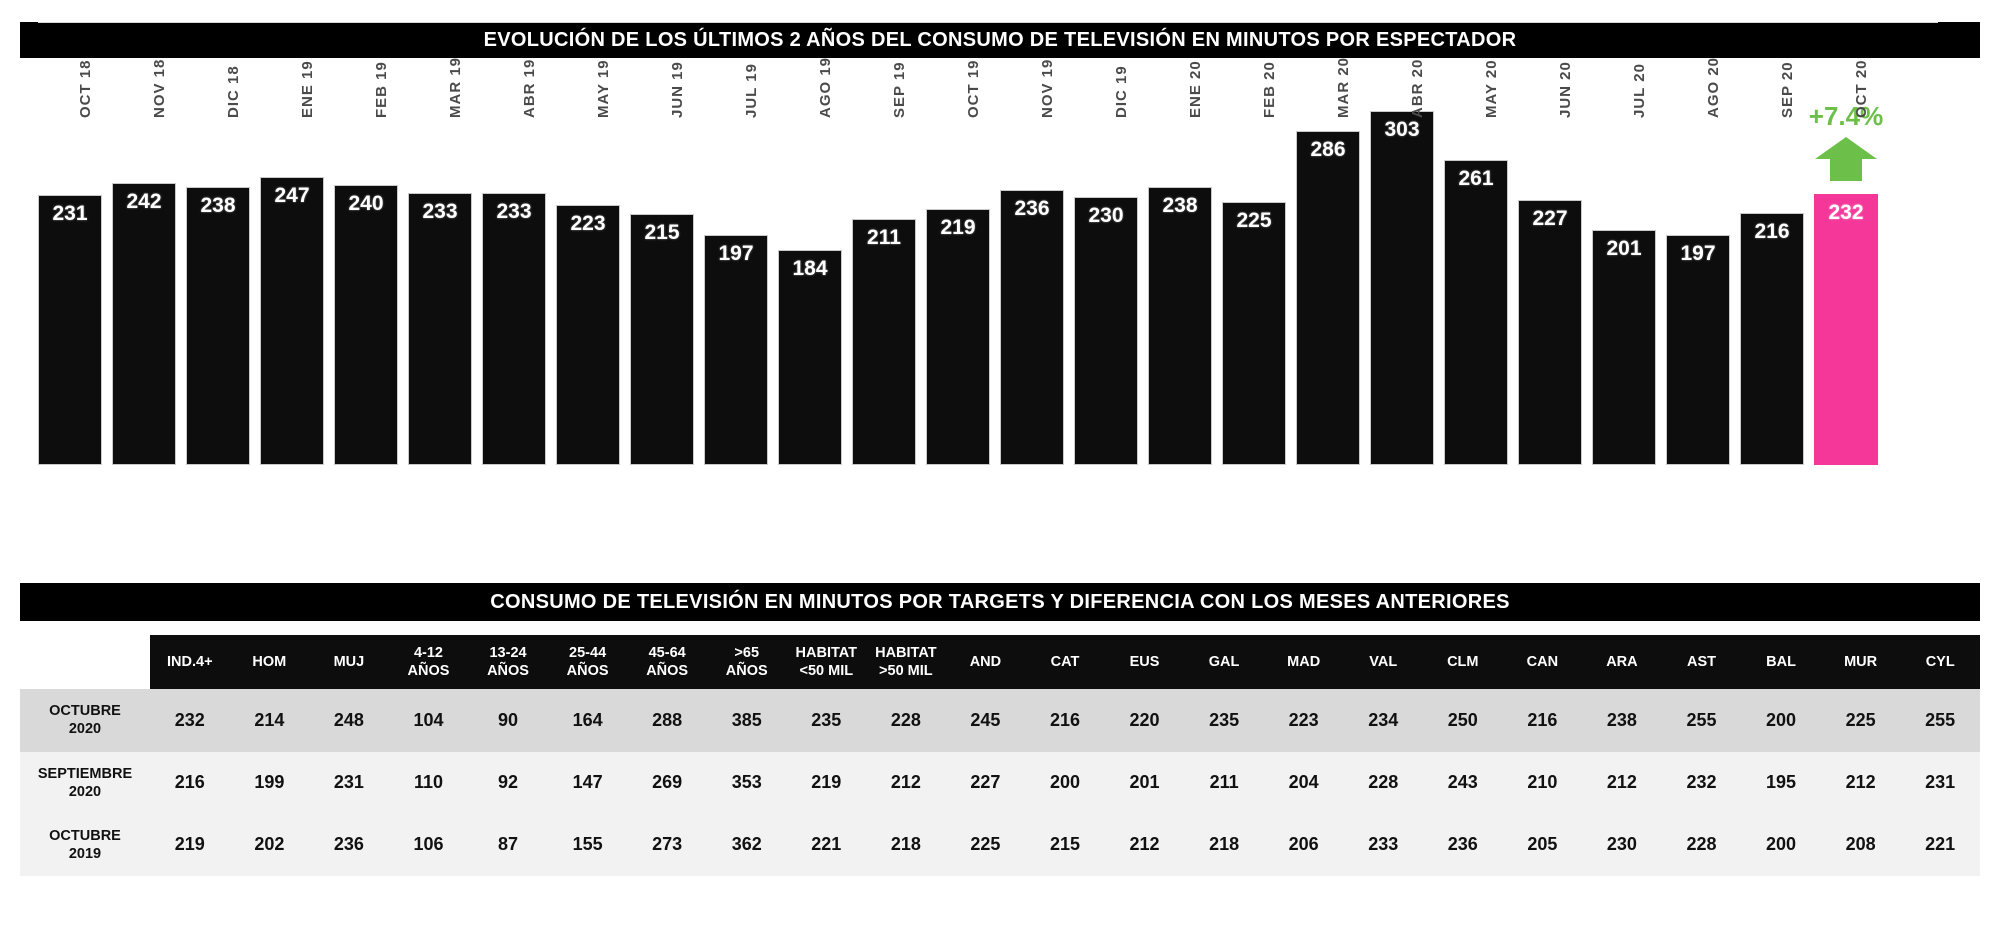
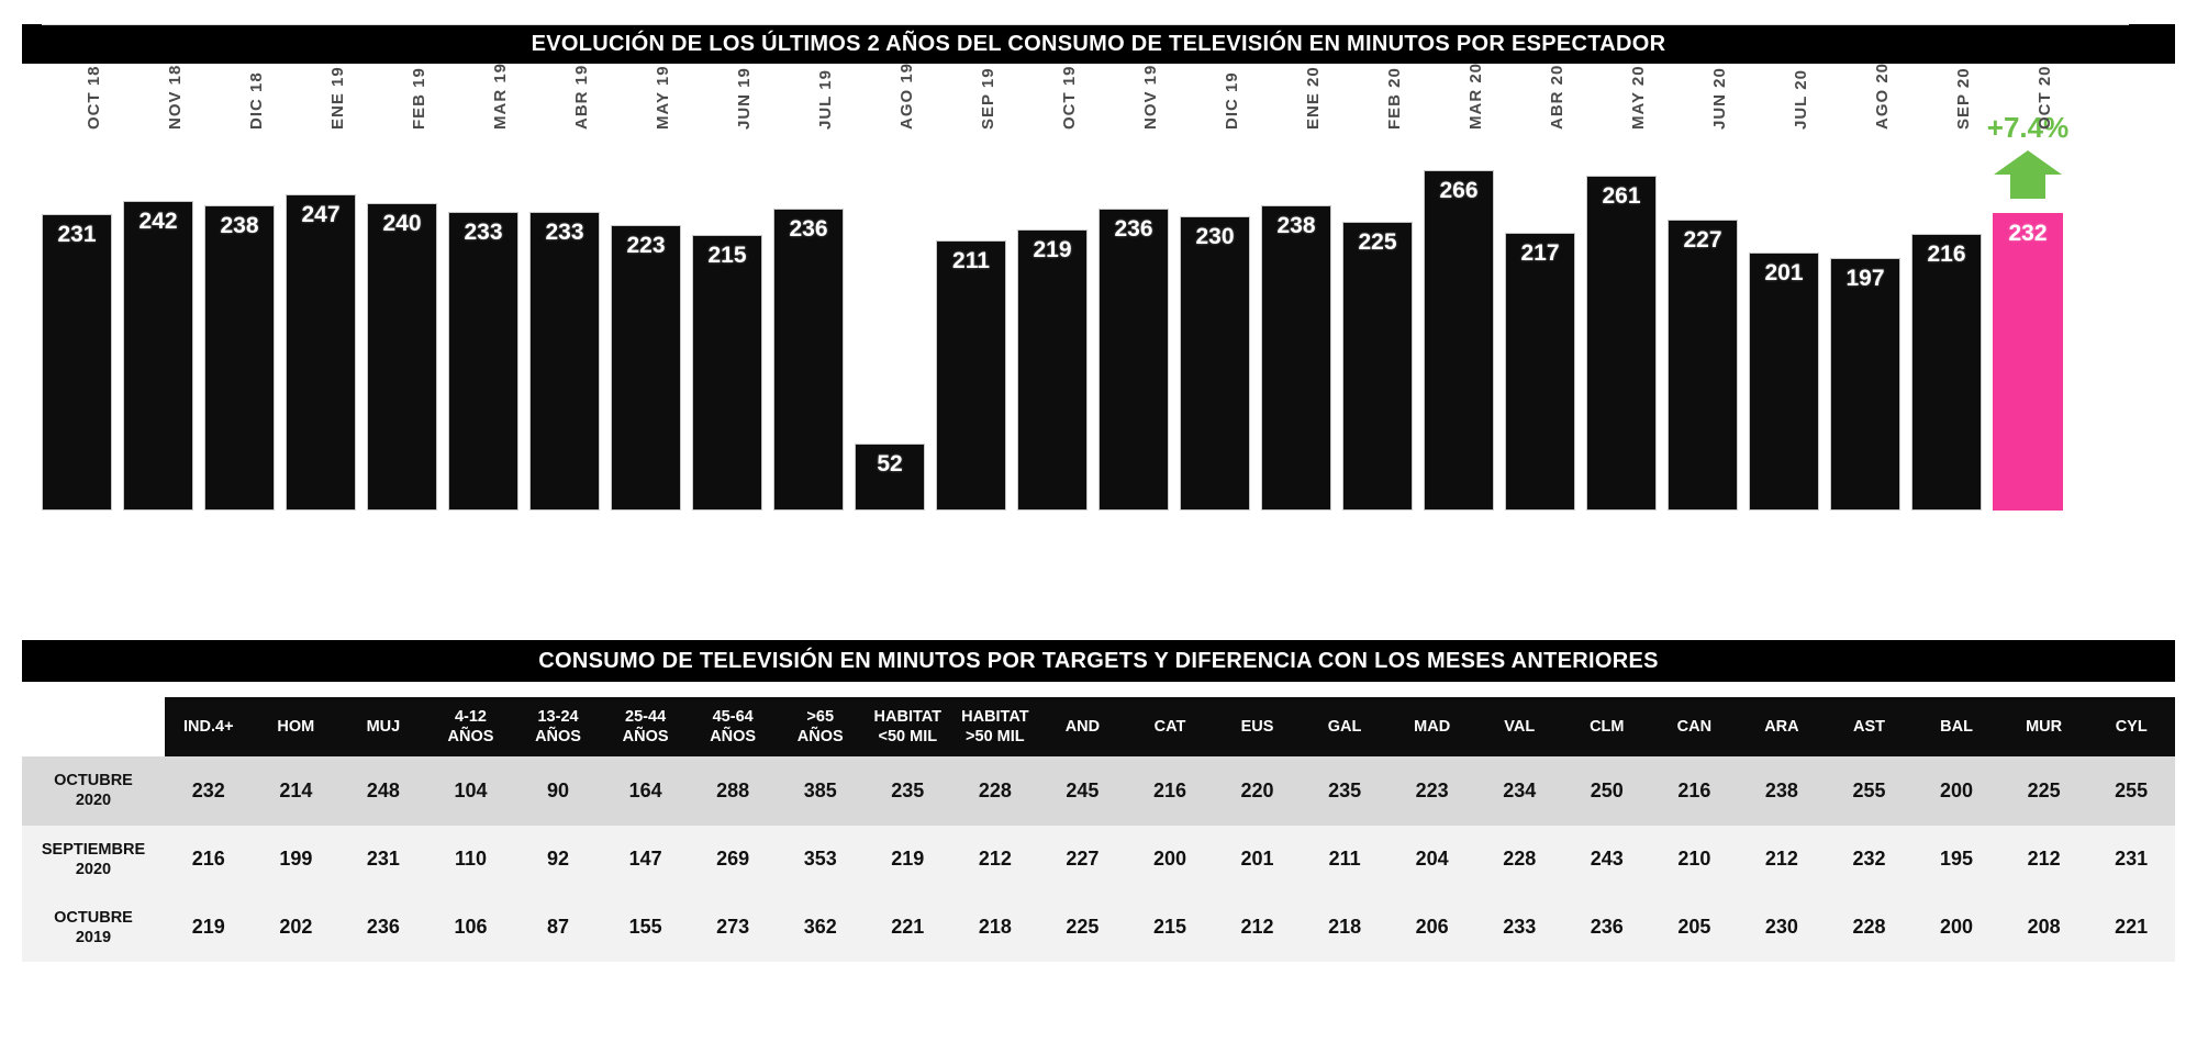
JUL 19: 197 -> 236
AGO 19: 184 -> 52
MAR 20: 286 -> 266
ABR 20: 303 -> 217
